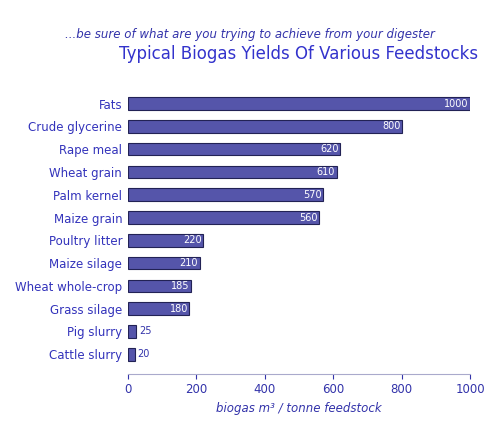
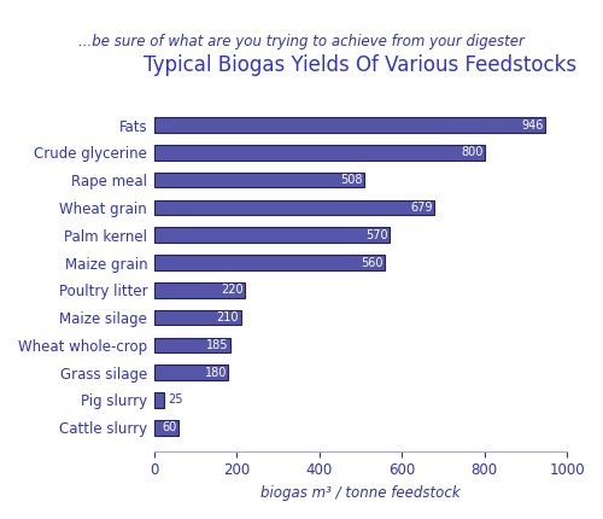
Fats: 1000 -> 946
Rape meal: 620 -> 508
Wheat grain: 610 -> 679
Cattle slurry: 20 -> 60
